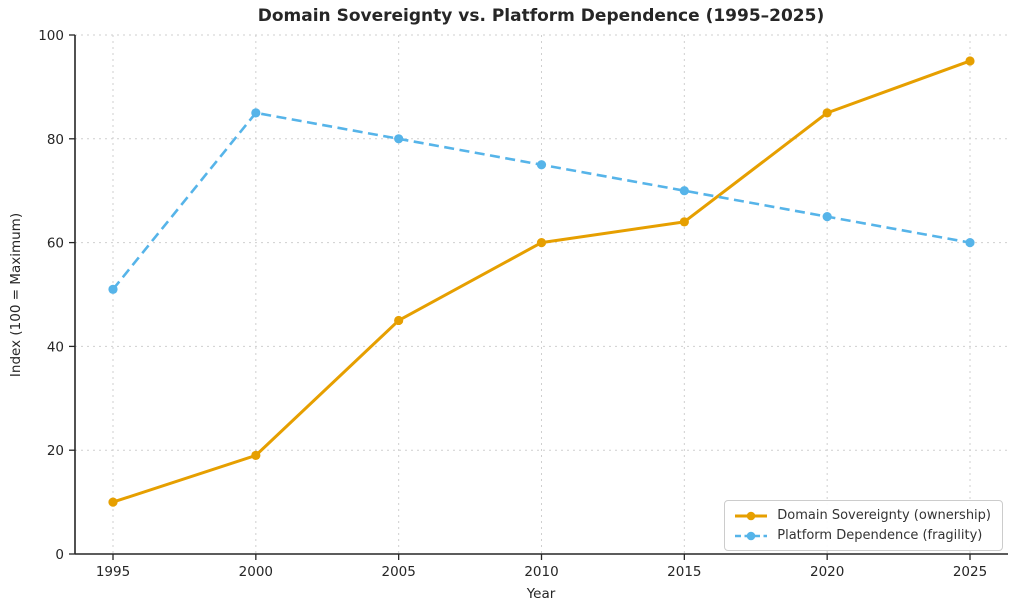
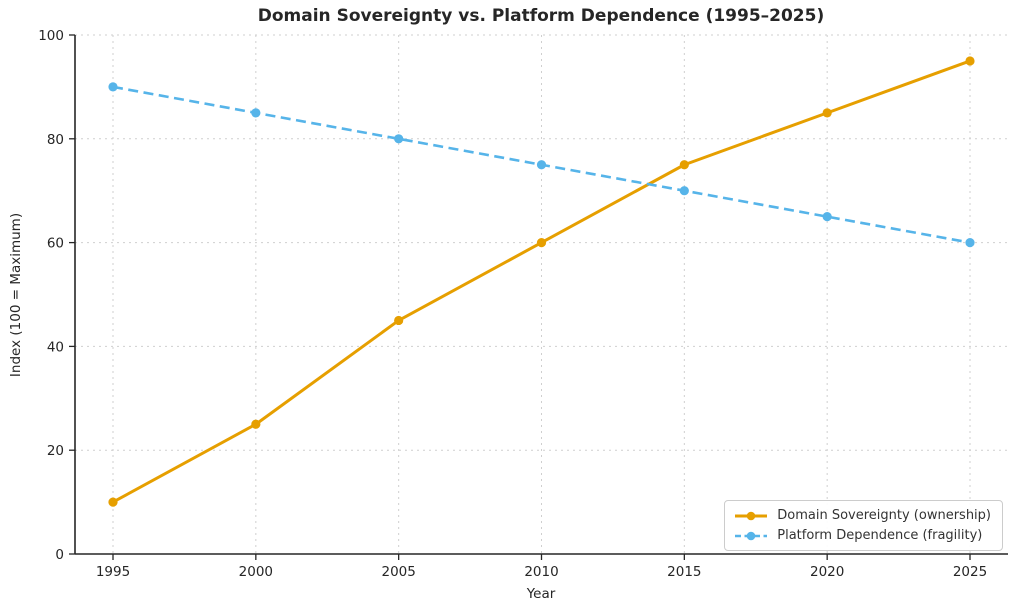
Platform Dependence (fragility)/1995: 51 -> 90
Domain Sovereignty (ownership)/2000: 19 -> 25
Domain Sovereignty (ownership)/2015: 64 -> 75
